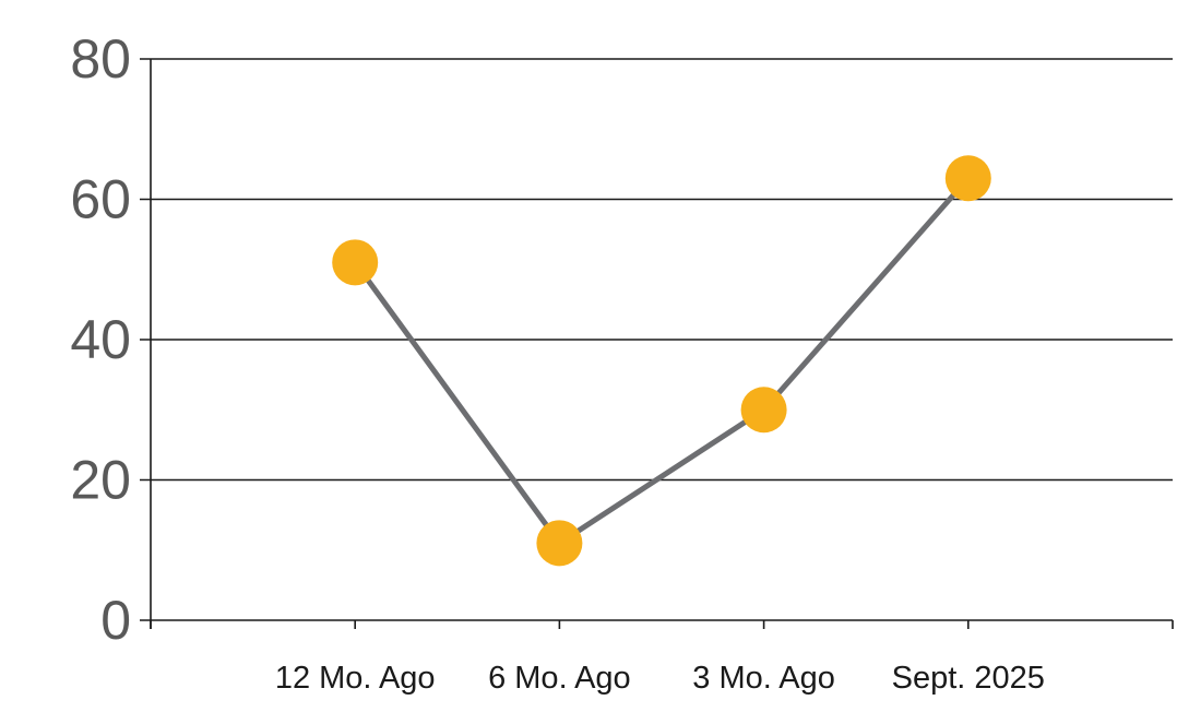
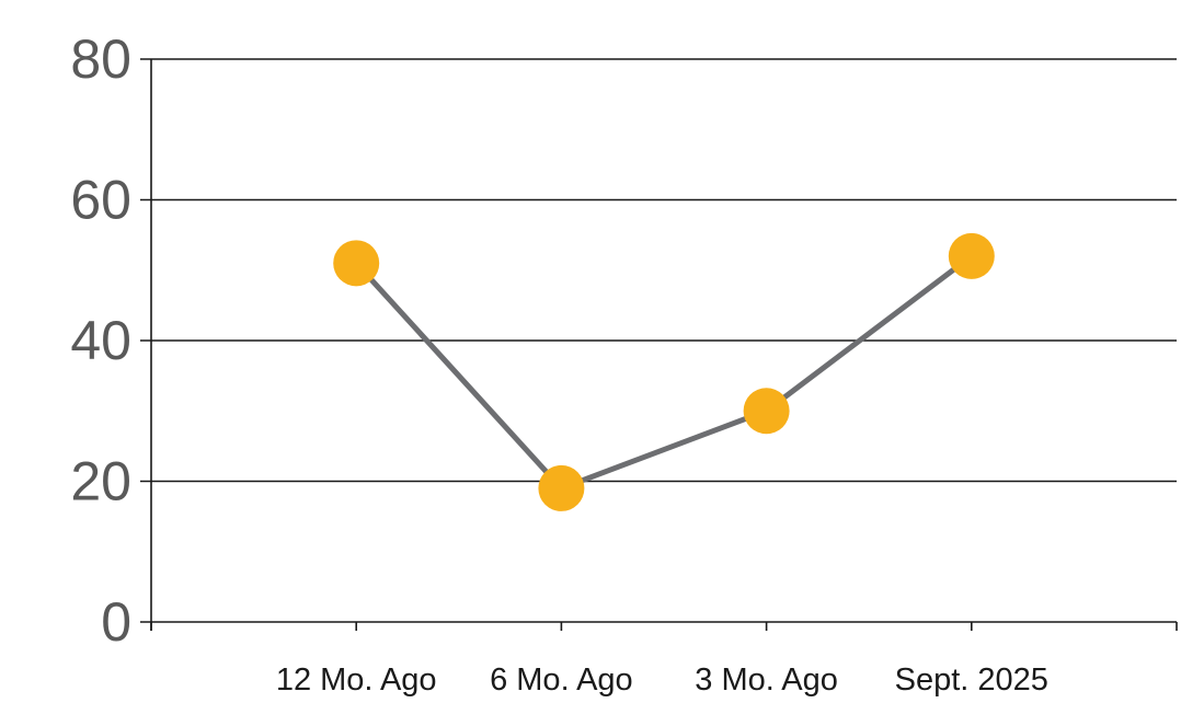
6 Mo. Ago: 11 -> 19
Sept. 2025: 63 -> 52
